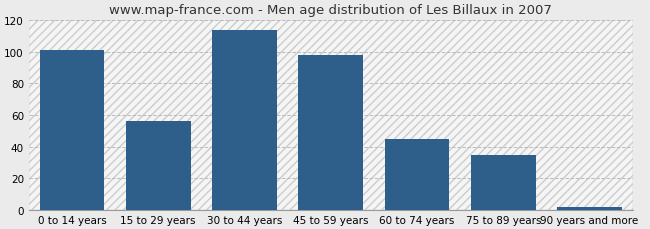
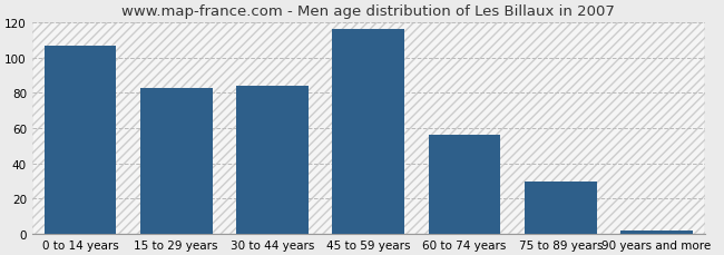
0 to 14 years: 101 -> 107
15 to 29 years: 56 -> 83
30 to 44 years: 114 -> 84
45 to 59 years: 98 -> 116
60 to 74 years: 45 -> 56
75 to 89 years: 35 -> 30
